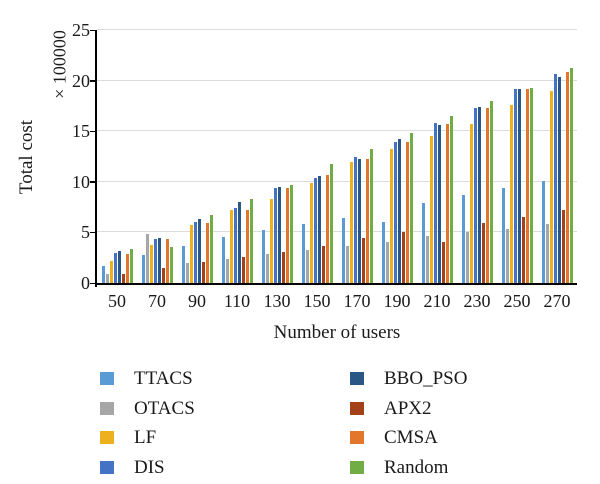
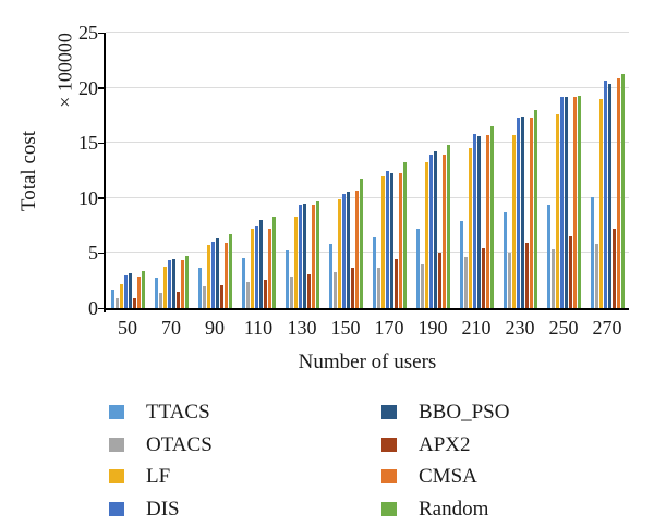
OTACS/70: 4.8 -> 1.4
Random/70: 3.6 -> 4.7
TTACS/190: 6.0 -> 7.2
APX2/210: 4.1 -> 5.4
